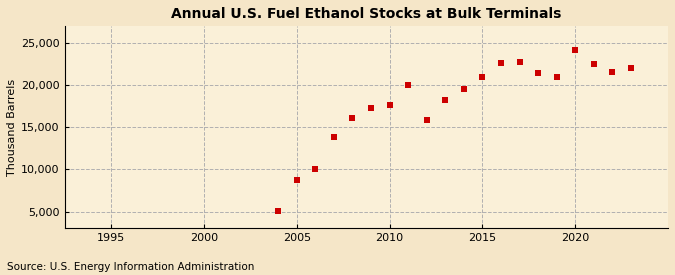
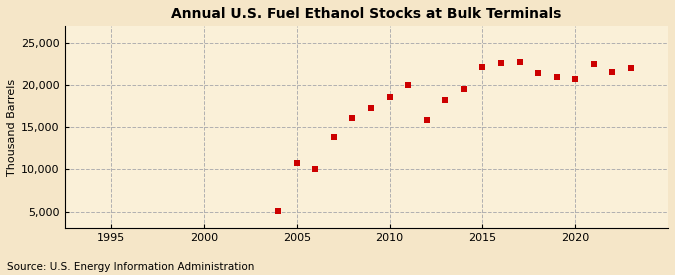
2005: 8,700 -> 10,800
2010: 17,700 -> 18,600
2015: 21,000 -> 22,200
2020: 24,200 -> 20,800
